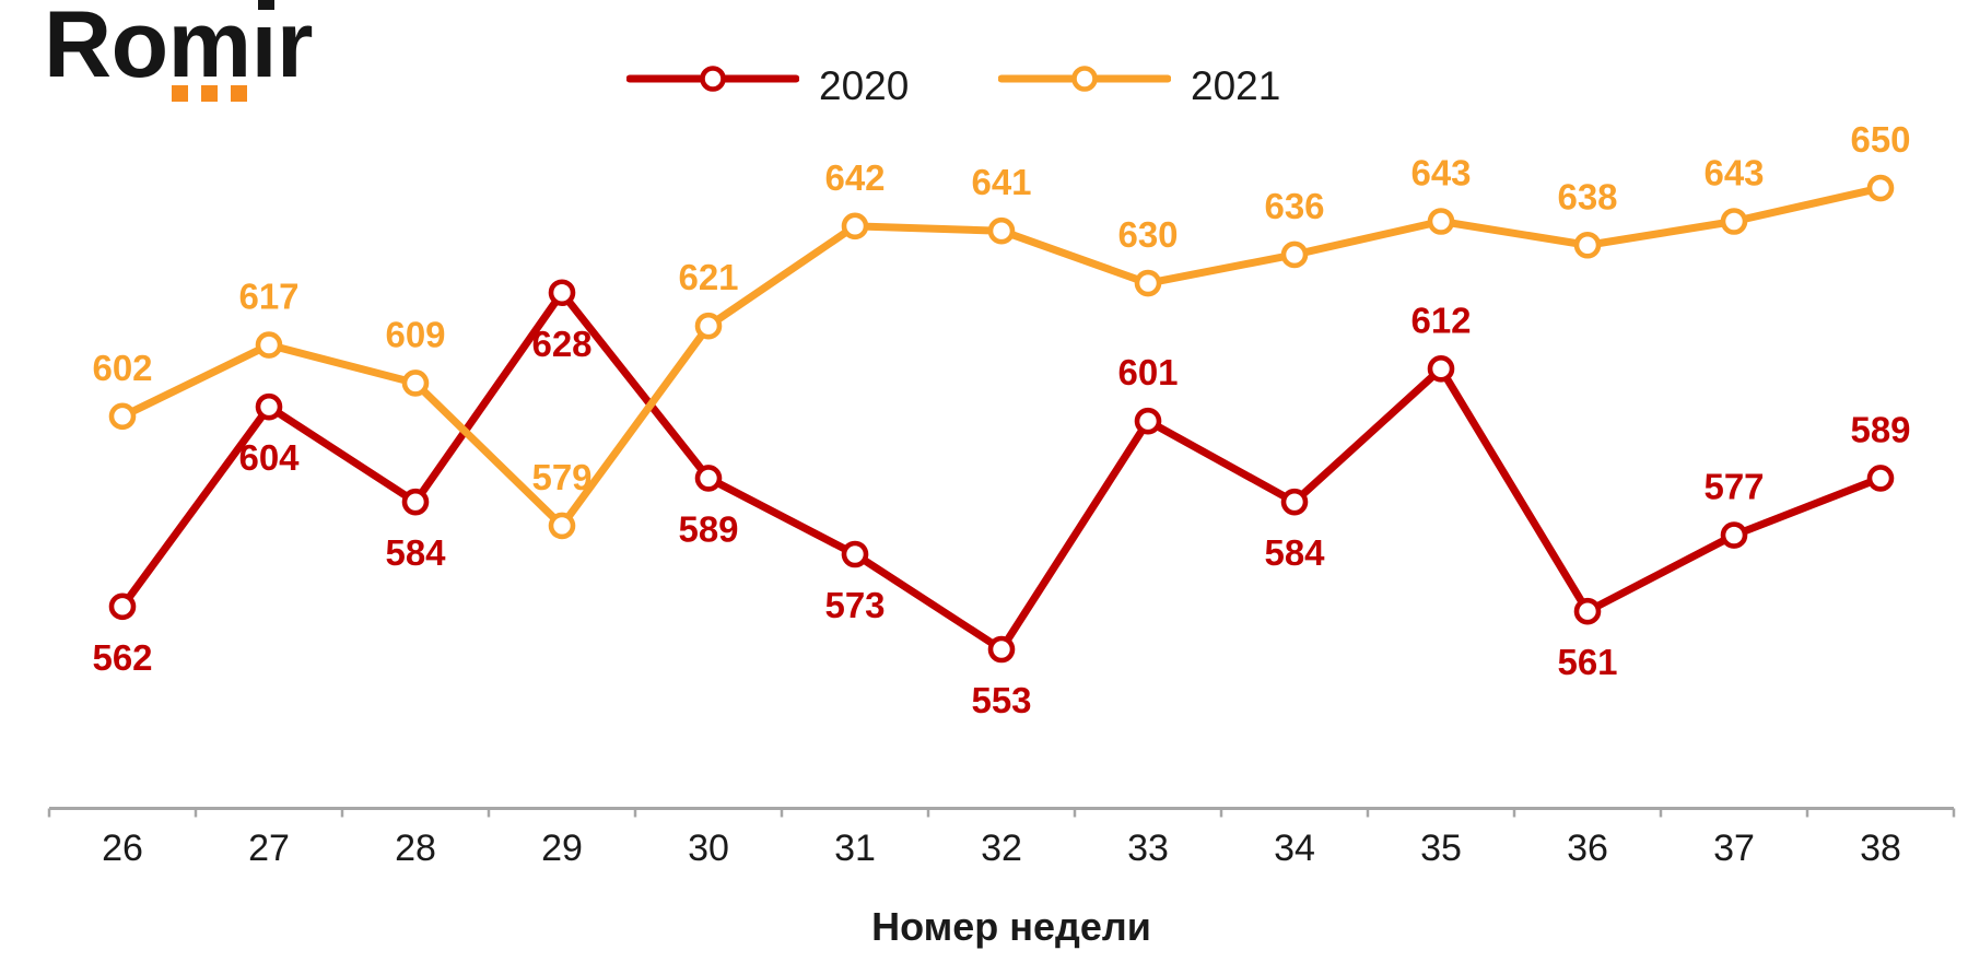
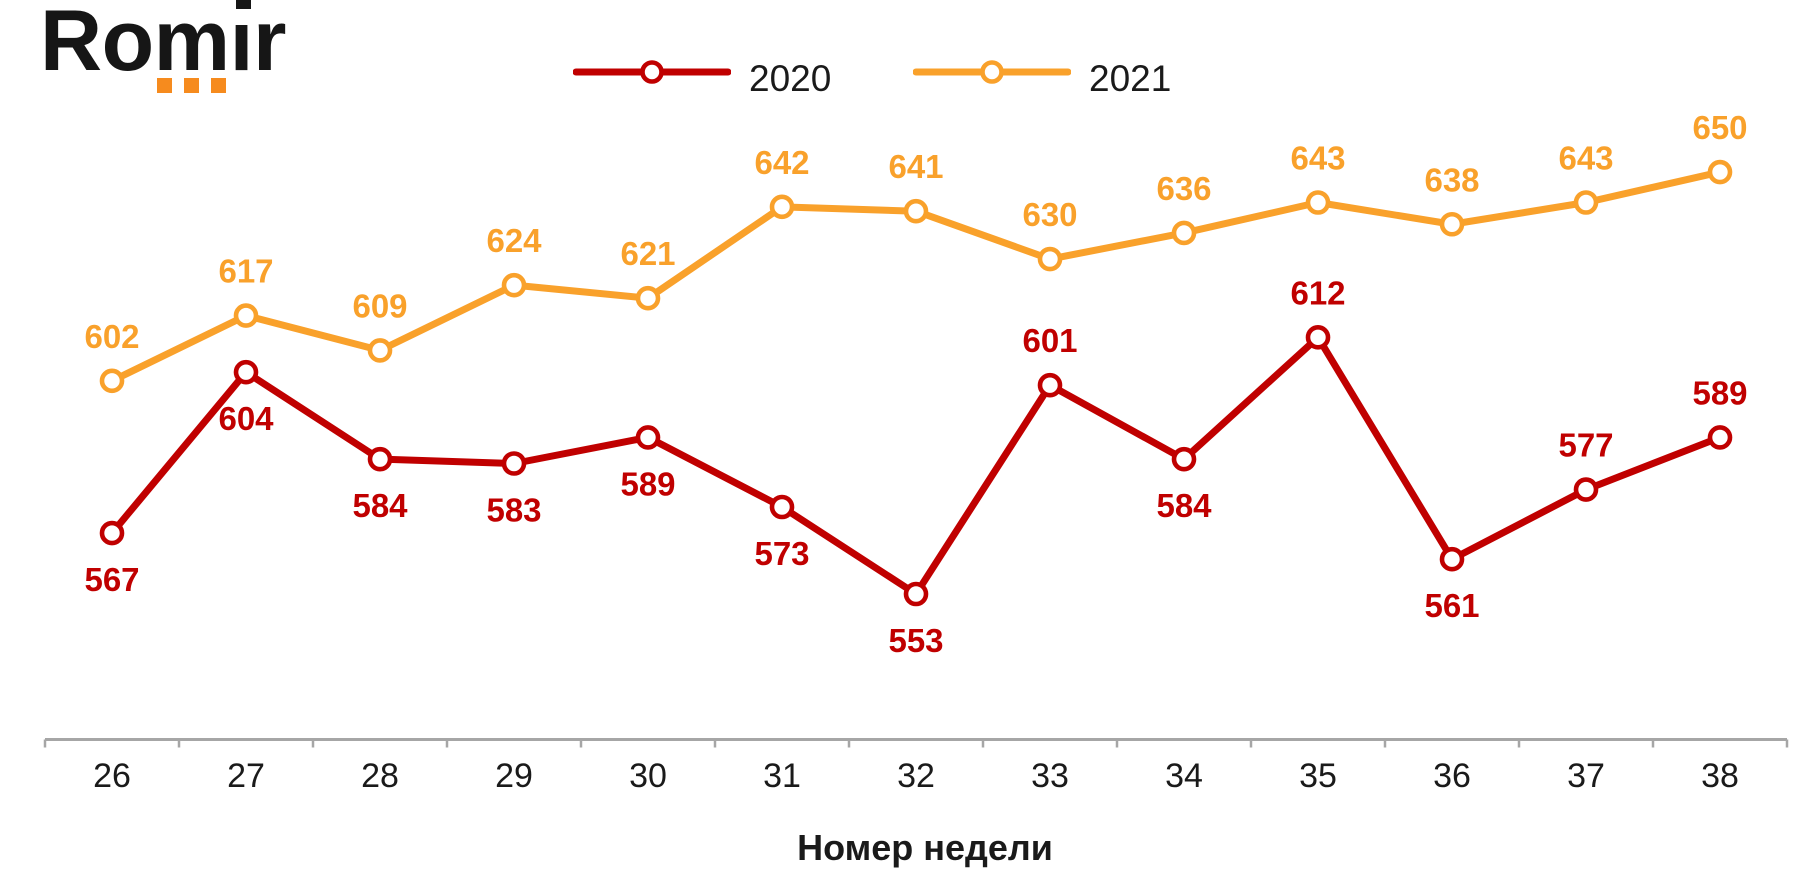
2020/26: 562 -> 567
2020/29: 628 -> 583
2021/29: 579 -> 624
